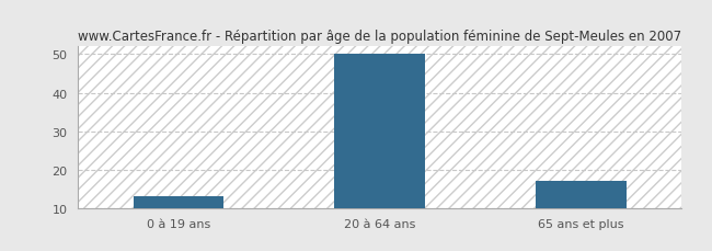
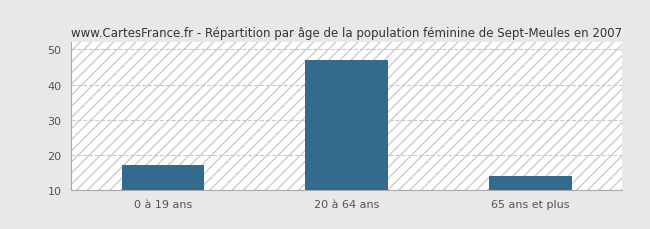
0 à 19 ans: 13 -> 17
20 à 64 ans: 50 -> 47
65 ans et plus: 17 -> 14
